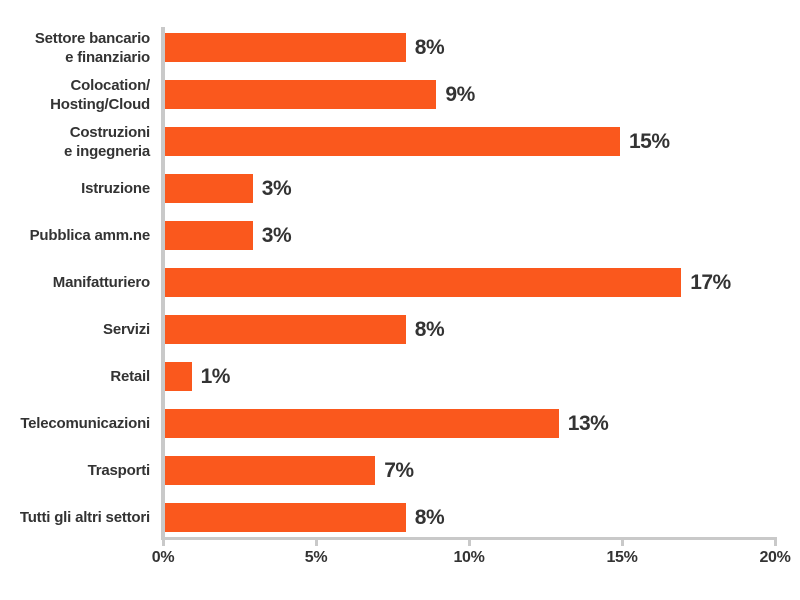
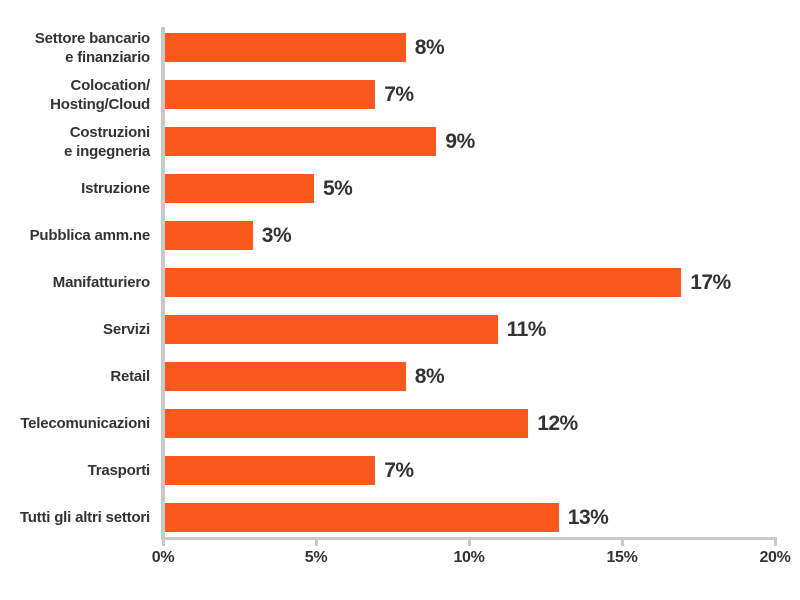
Colocation/ Hosting/Cloud: 9% -> 7%
Costruzioni e ingegneria: 15% -> 9%
Istruzione: 3% -> 5%
Servizi: 8% -> 11%
Retail: 1% -> 8%
Telecomunicazioni: 13% -> 12%
Tutti gli altri settori: 8% -> 13%
